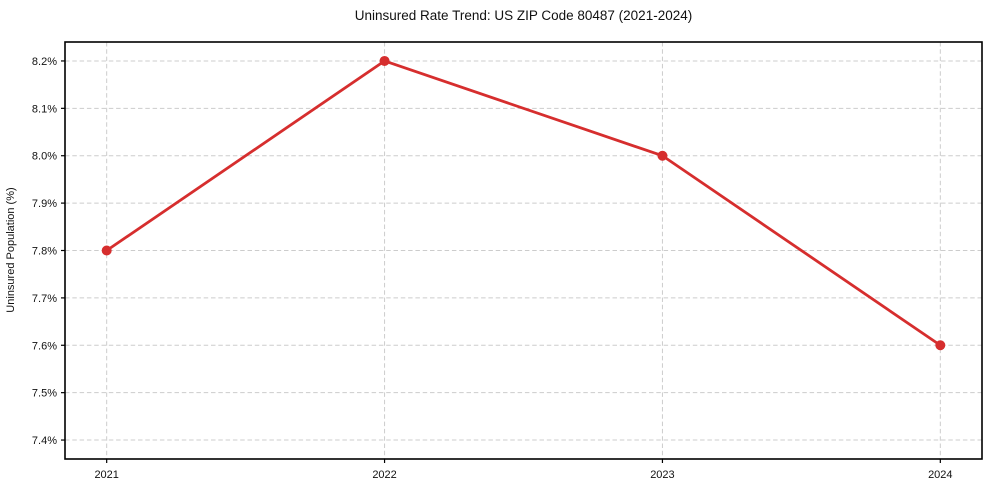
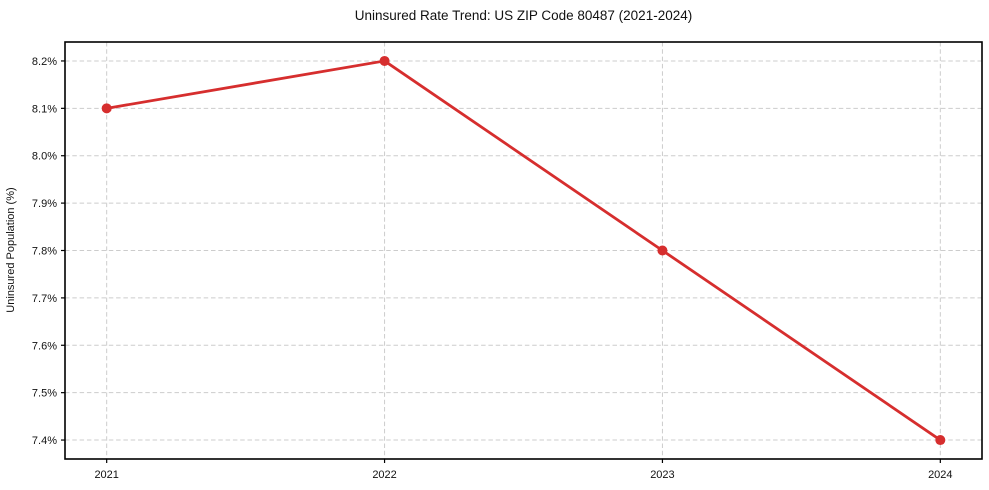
2021: 7.8% -> 8.1%
2023: 8.0% -> 7.8%
2024: 7.6% -> 7.4%
